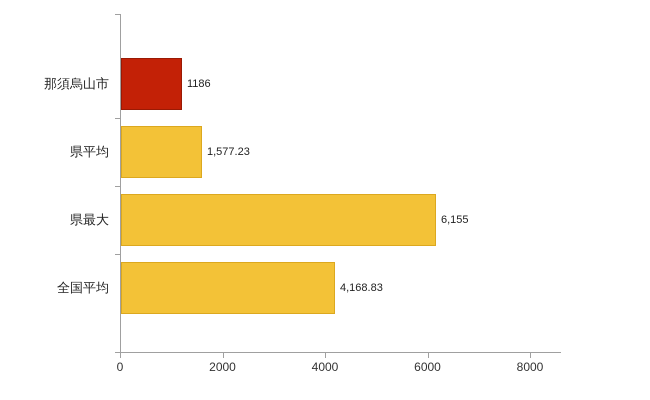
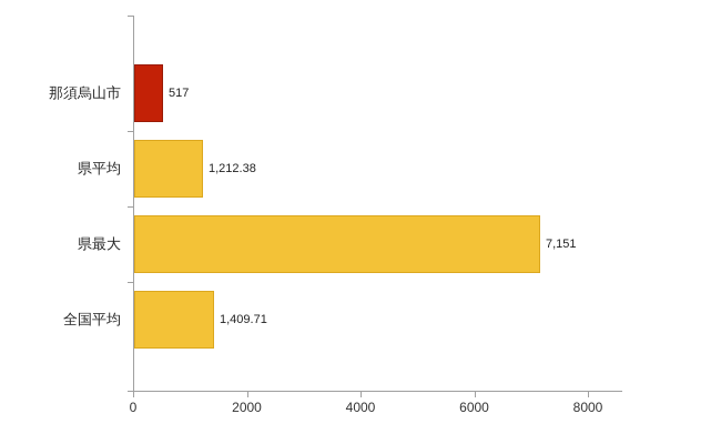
那須烏山市: 1186 -> 517
県平均: 1,577.23 -> 1,212.38
県最大: 6,155 -> 7,151
全国平均: 4,168.83 -> 1,409.71
